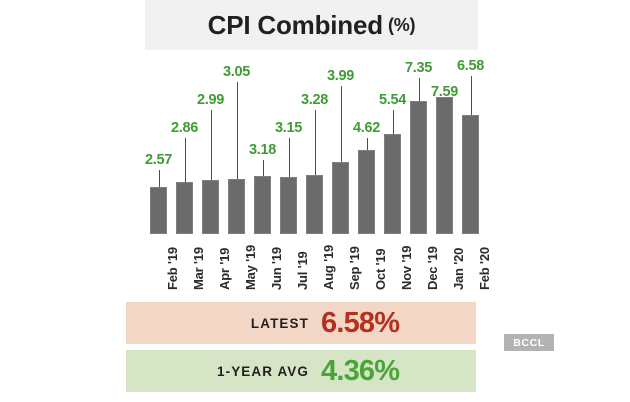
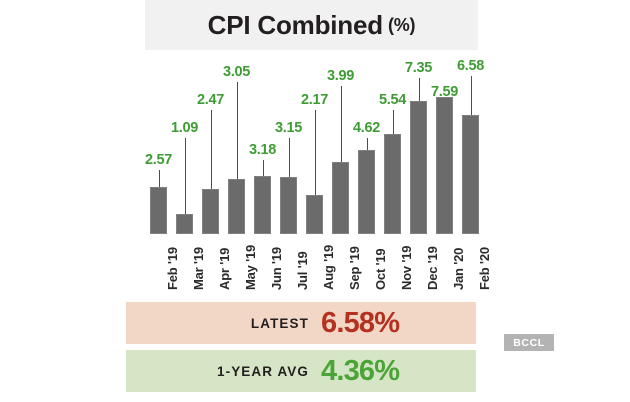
Mar '19: 2.86 -> 1.09
Apr '19: 2.99 -> 2.47
Aug '19: 3.28 -> 2.17
